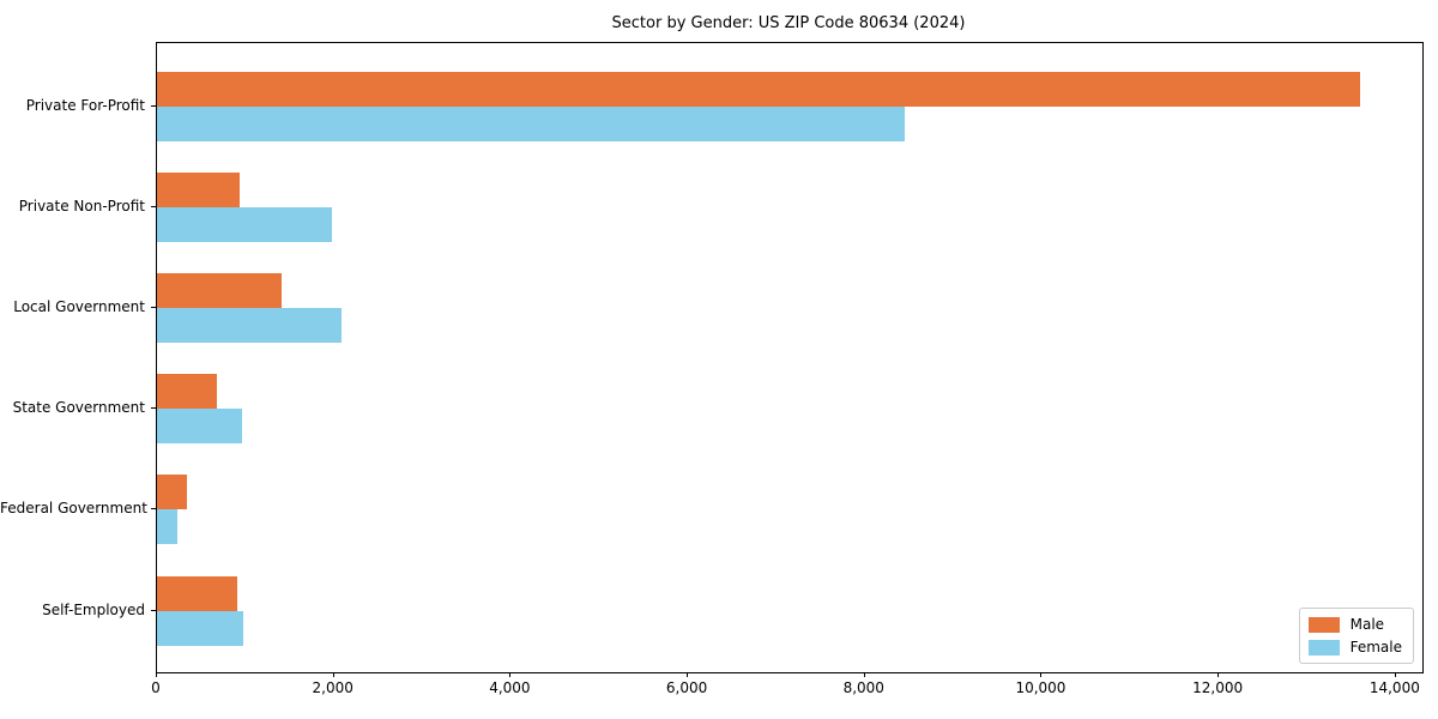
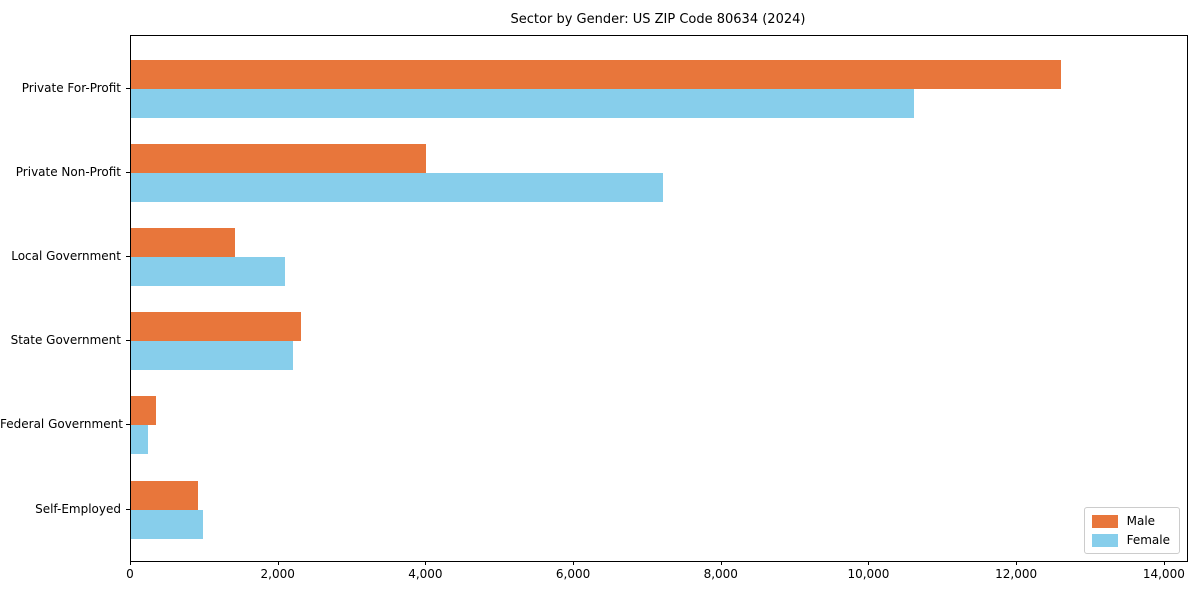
Male/Private For-Profit: 13600 -> 12600
Female/Private For-Profit: 8400 -> 10600
Male/Private Non-Profit: 900 -> 4000
Female/Private Non-Profit: 2000 -> 7200
Male/State Government: 700 -> 2300
Female/State Government: 1000 -> 2200
